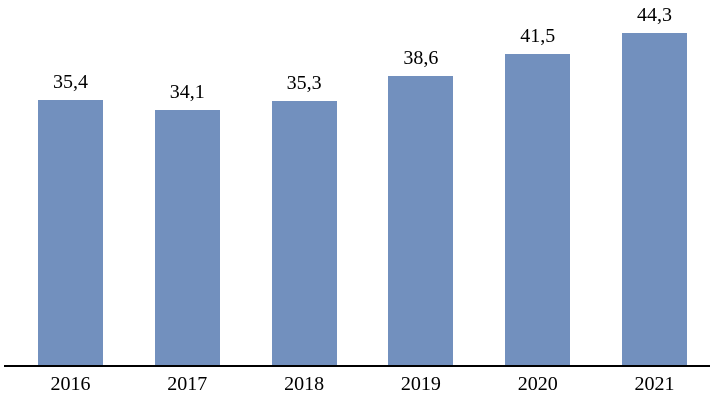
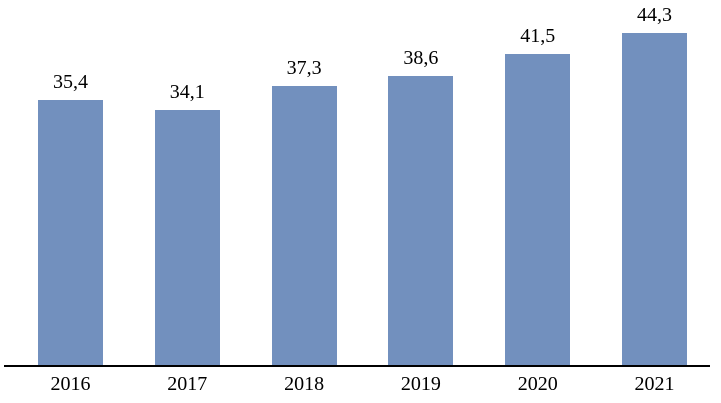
2018: 35,3 -> 37,3
